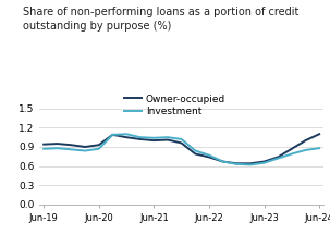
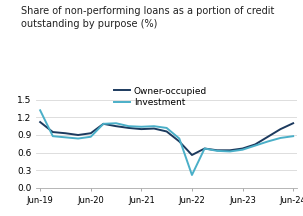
Owner-occupied/Jun-19: 0.94 -> 1.12
Investment/Jun-19: 0.87 -> 1.32
Owner-occupied/Jun-22: 0.74 -> 0.56
Investment/Jun-22: 0.77 -> 0.22
